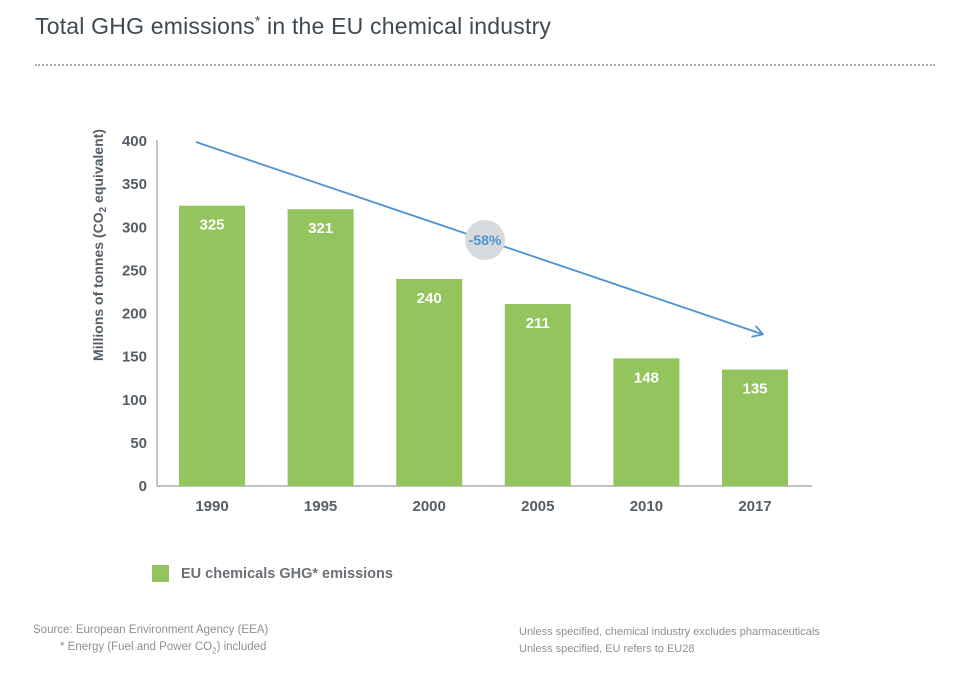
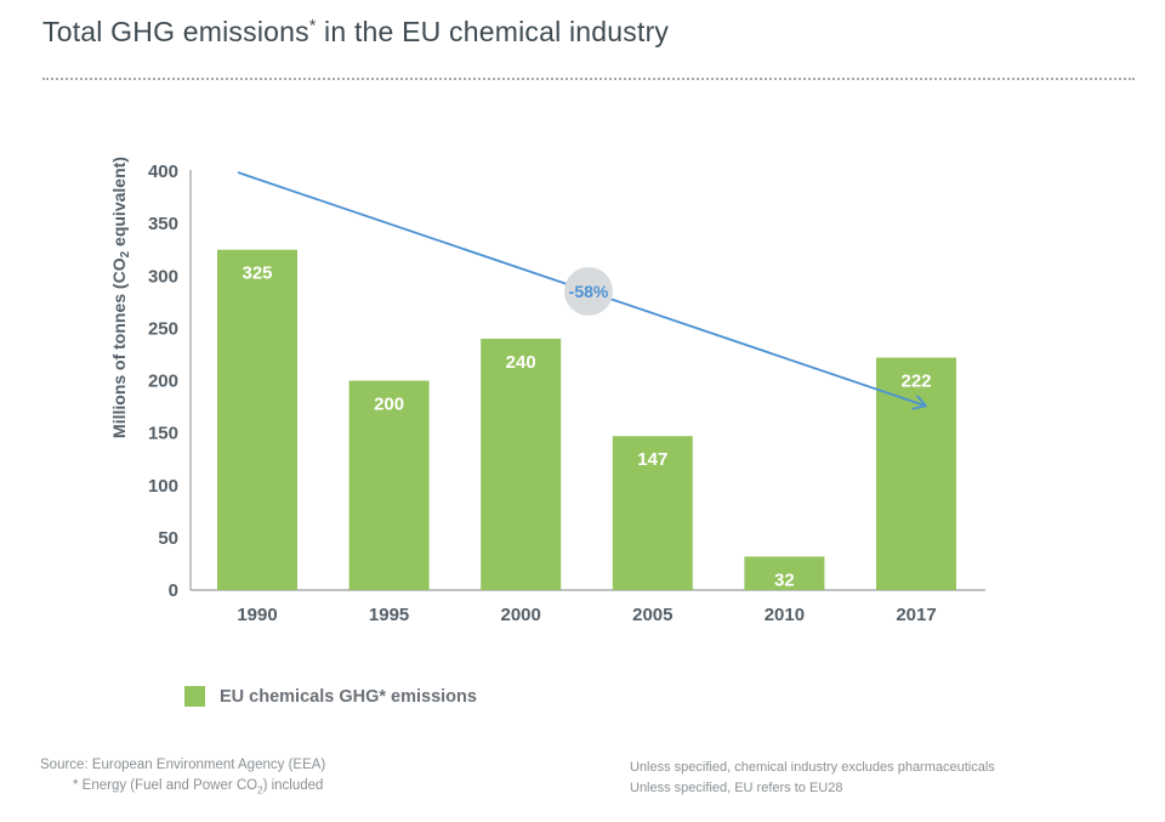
1995: 321 -> 200
2005: 211 -> 147
2010: 148 -> 32
2017: 135 -> 222
